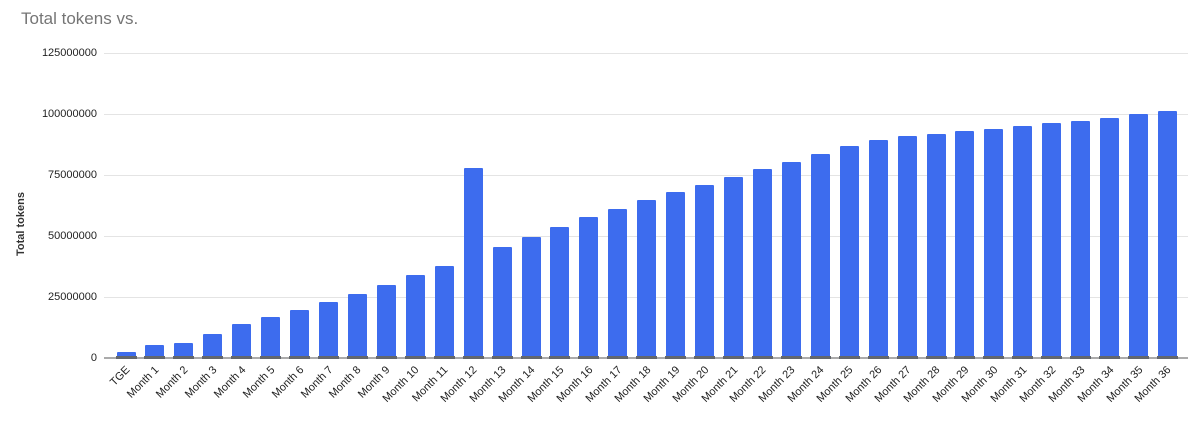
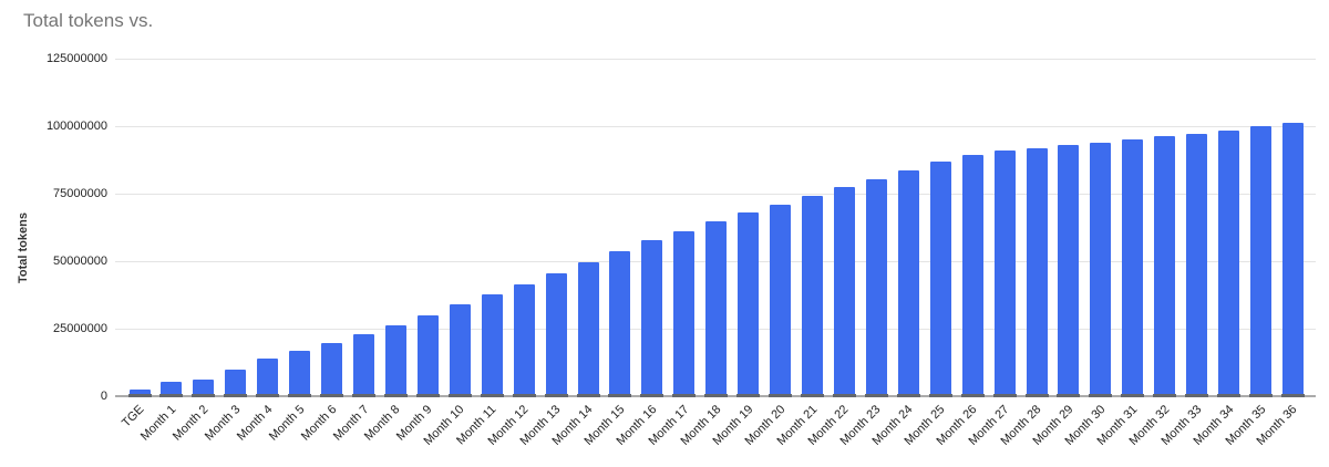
Month 12: 78000000 -> 42000000
